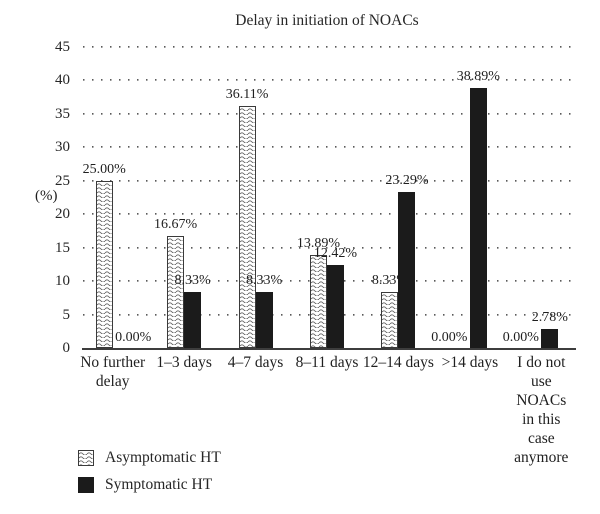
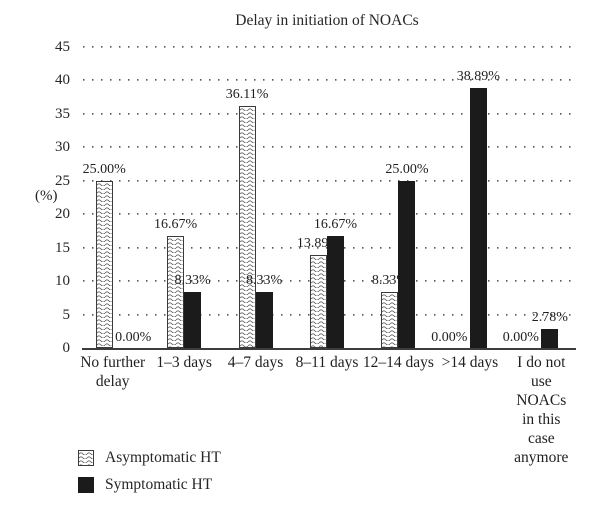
Symptomatic HT/8–11 days: 12.42% -> 16.67%
Symptomatic HT/12–14 days: 23.29% -> 25.00%
